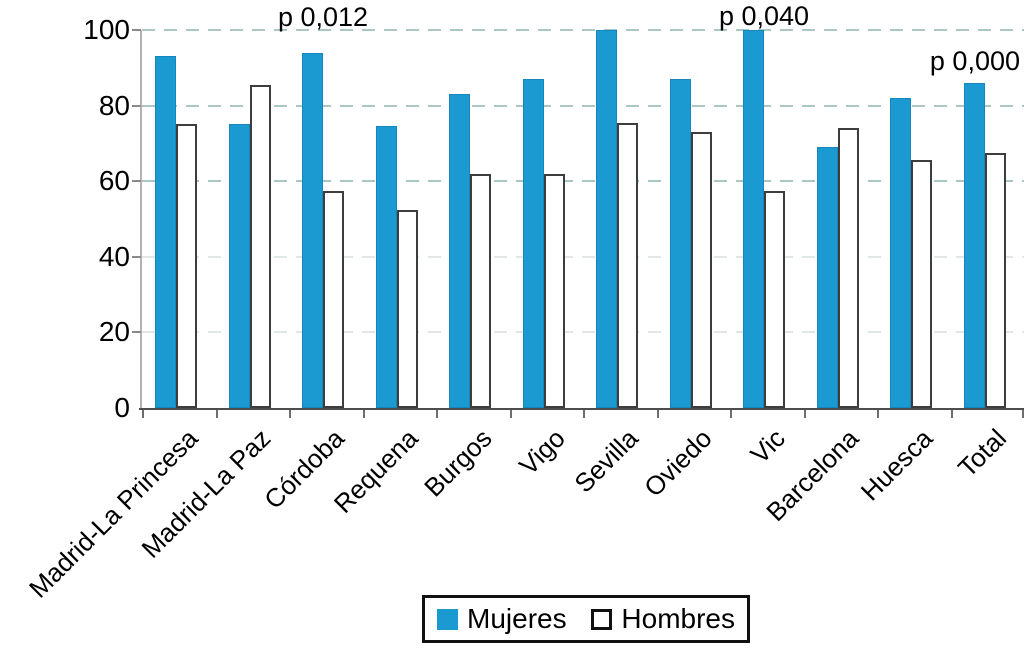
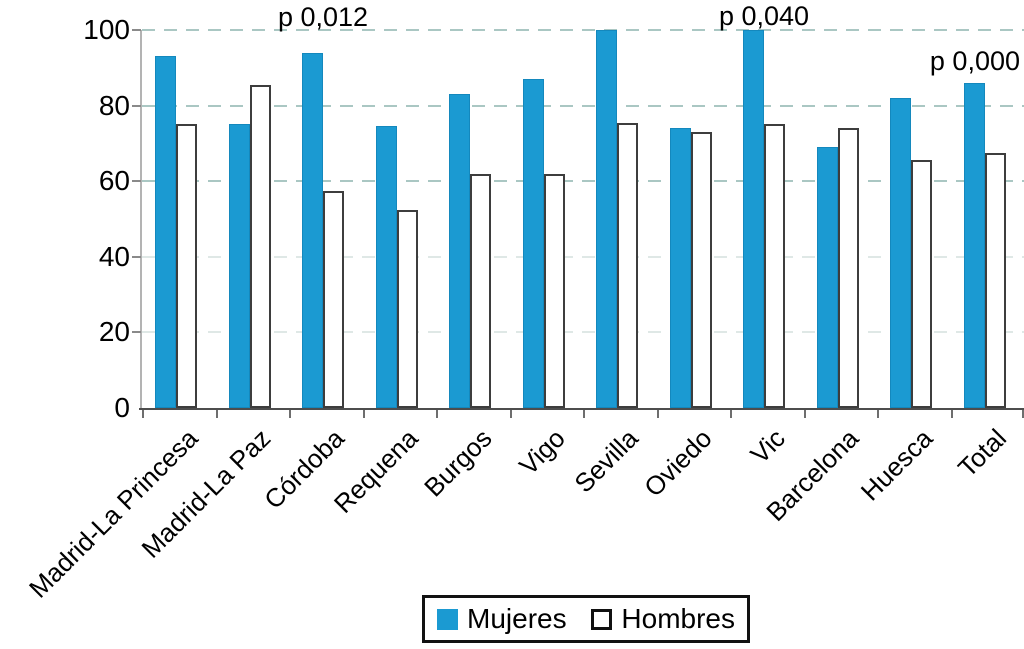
Mujeres/Oviedo: 87 -> 74
Hombres/Vic: 58 -> 75
